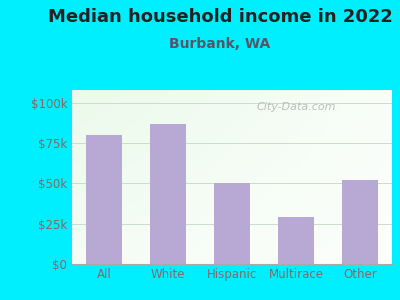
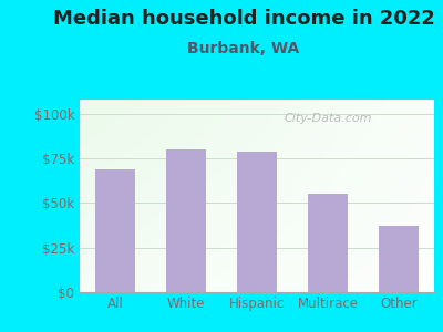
All: $80k -> $69k
White: $87k -> $80k
Hispanic: $50k -> $79k
Multirace: $29k -> $55k
Other: $52k -> $37k
